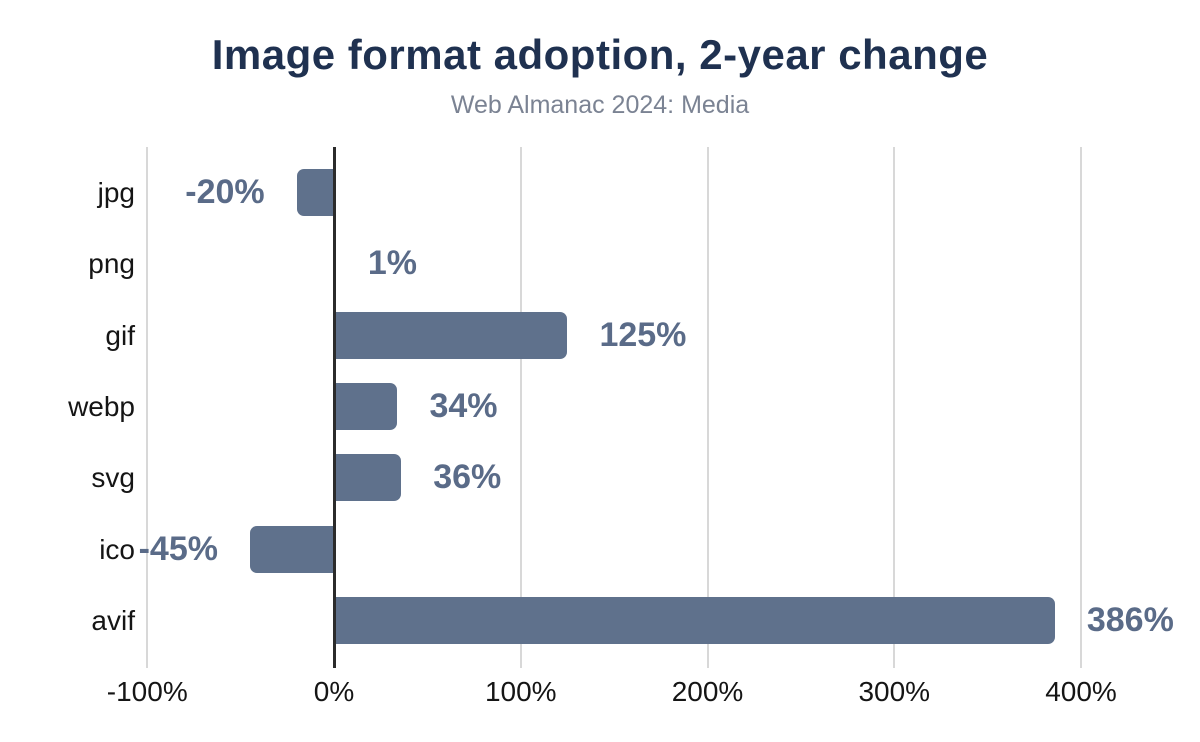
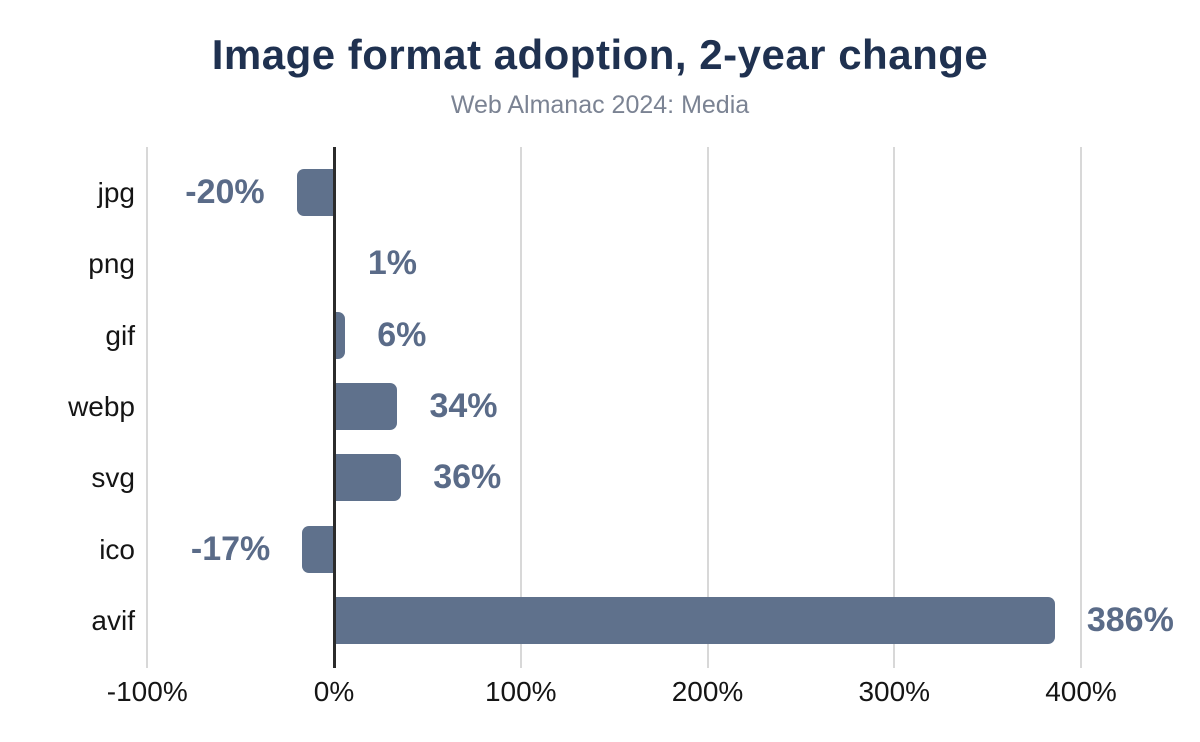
gif: 125% -> 6%
ico: -45% -> -17%
